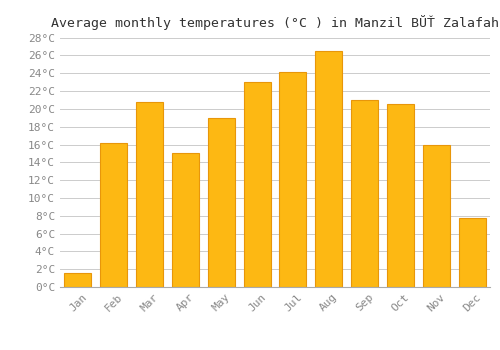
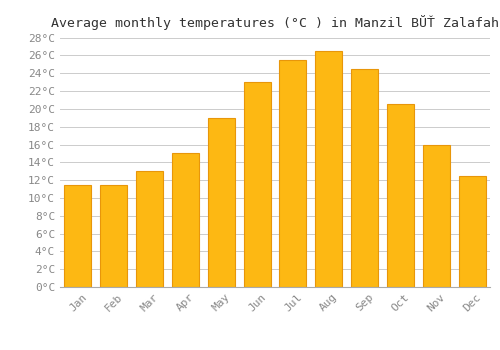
Jan: 1.6°C -> 11.5°C
Feb: 16.2°C -> 11.5°C
Mar: 20.8°C -> 13.0°C
Jul: 24.2°C -> 25.5°C
Sep: 21.0°C -> 24.5°C
Dec: 7.8°C -> 12.5°C
